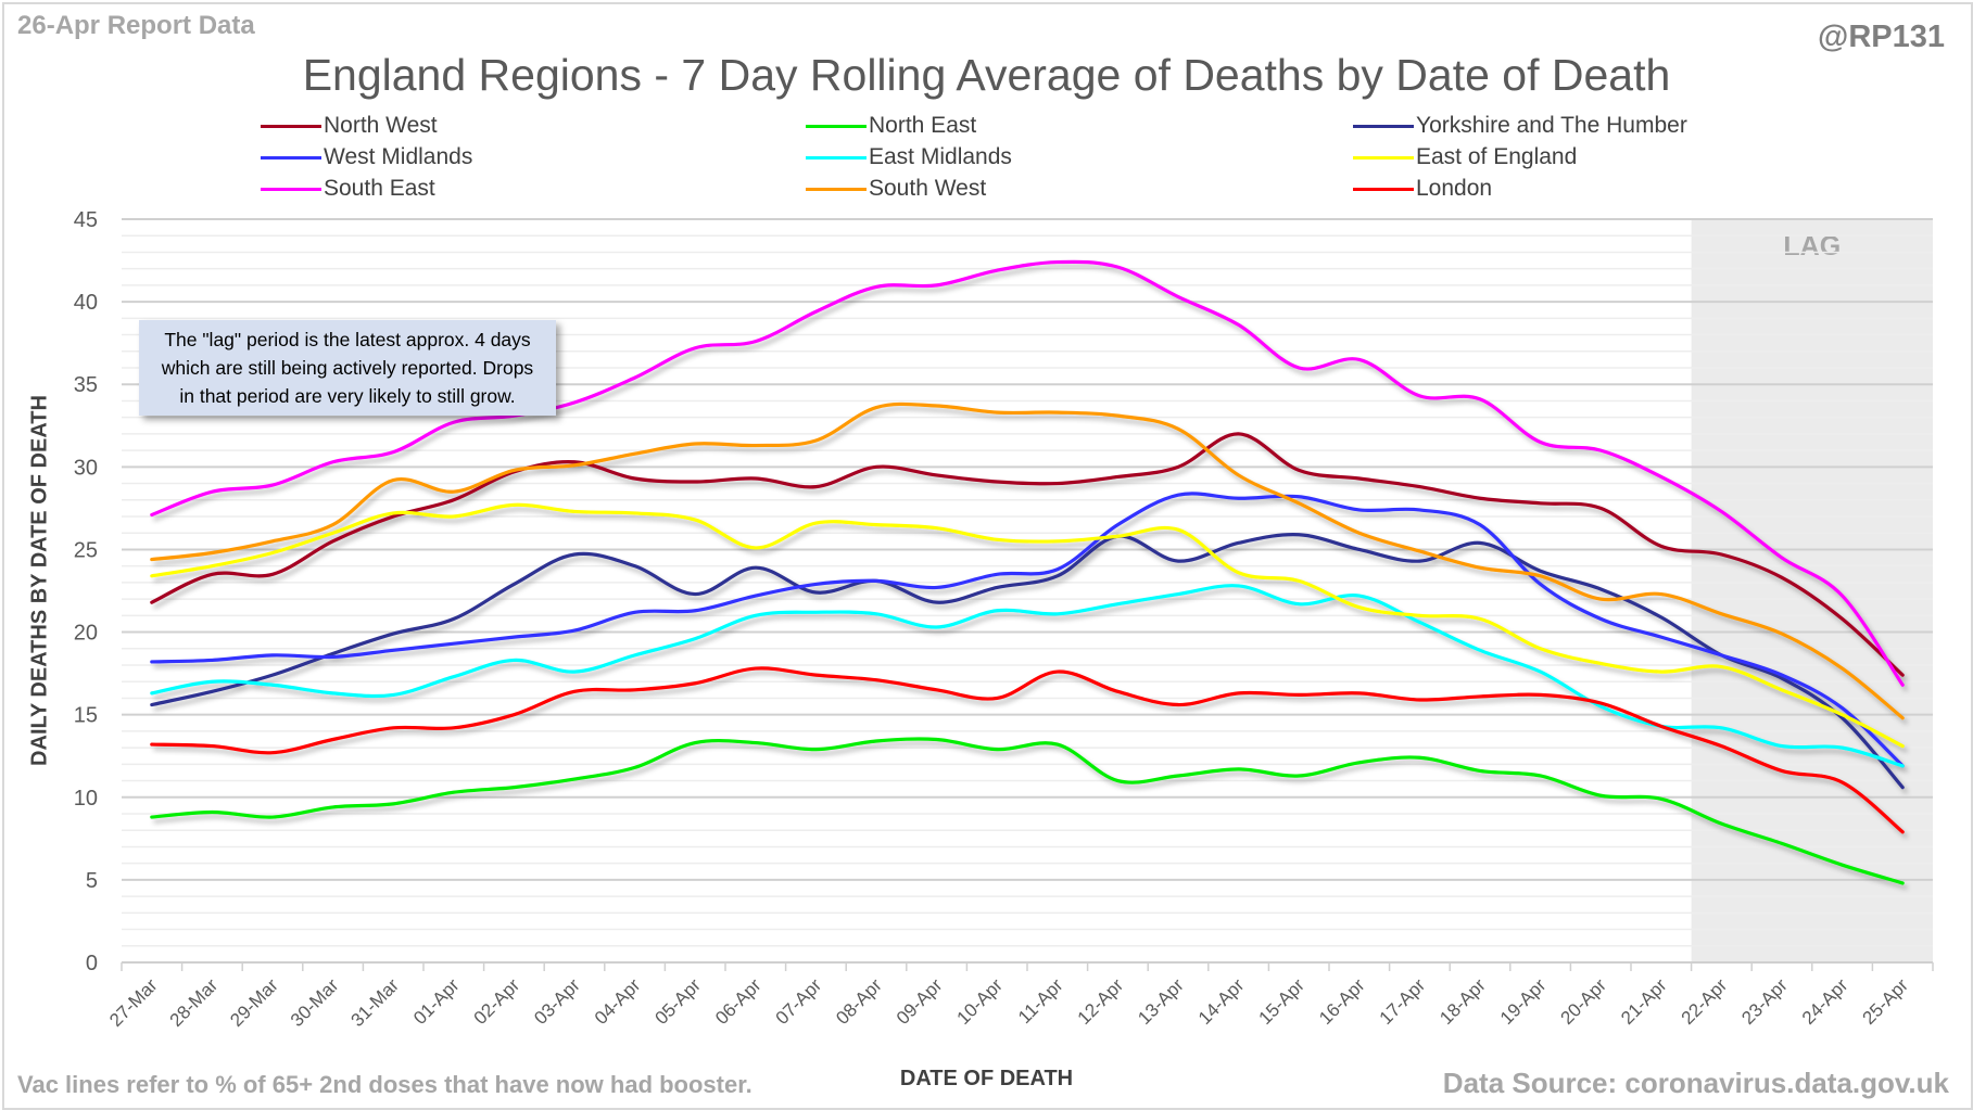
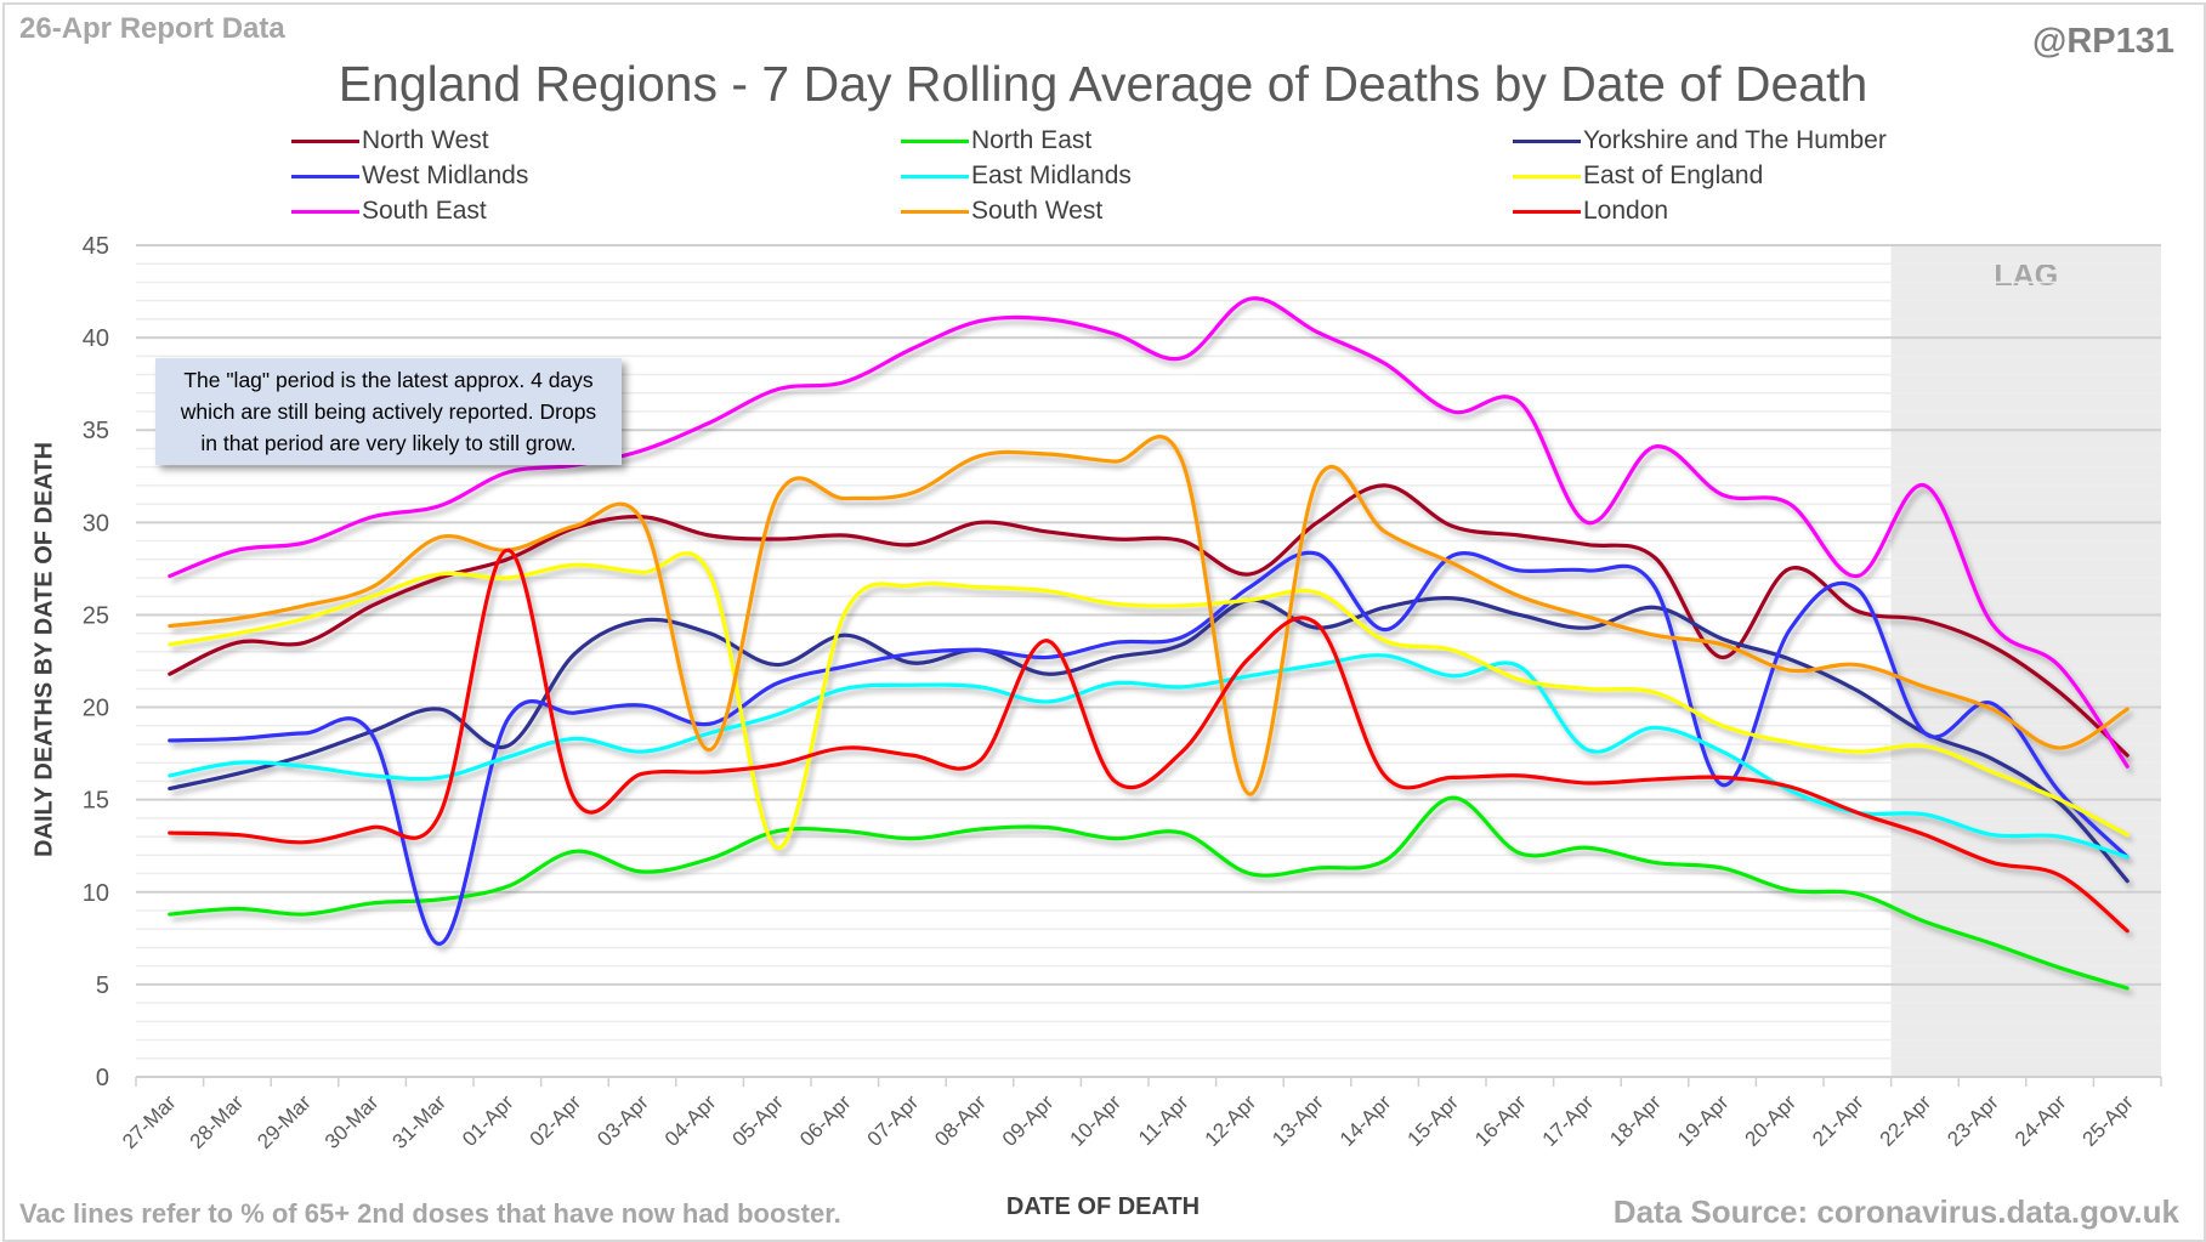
West Midlands/31-Mar: 18.9 -> 7.2
Yorkshire and The Humber/01-Apr: 20.8 -> 17.9
London/01-Apr: 14.2 -> 28.5
North East/02-Apr: 10.6 -> 12.2
West Midlands/04-Apr: 21.2 -> 19.1
South West/04-Apr: 30.8 -> 17.7
East of England/05-Apr: 26.8 -> 12.4
London/09-Apr: 16.5 -> 23.6
South East/10-Apr: 41.9 -> 40.2
South East/11-Apr: 42.4 -> 38.9
North West/12-Apr: 29.4 -> 27.2
South West/12-Apr: 33.1 -> 15.3
London/12-Apr: 16.4 -> 22.7
London/13-Apr: 15.6 -> 24.5
West Midlands/14-Apr: 28.1 -> 24.2
North East/15-Apr: 11.3 -> 15.1
East Midlands/17-Apr: 20.6 -> 17.7
South East/17-Apr: 34.3 -> 30.0
North West/19-Apr: 27.8 -> 22.7
West Midlands/19-Apr: 22.9 -> 15.8
West Midlands/20-Apr: 20.8 -> 24.2
West Midlands/21-Apr: 19.7 -> 26.4
South East/21-Apr: 29.4 -> 27.1
South East/22-Apr: 27.3 -> 32.0
West Midlands/23-Apr: 17.4 -> 20.2
South West/25-Apr: 14.8 -> 19.9
